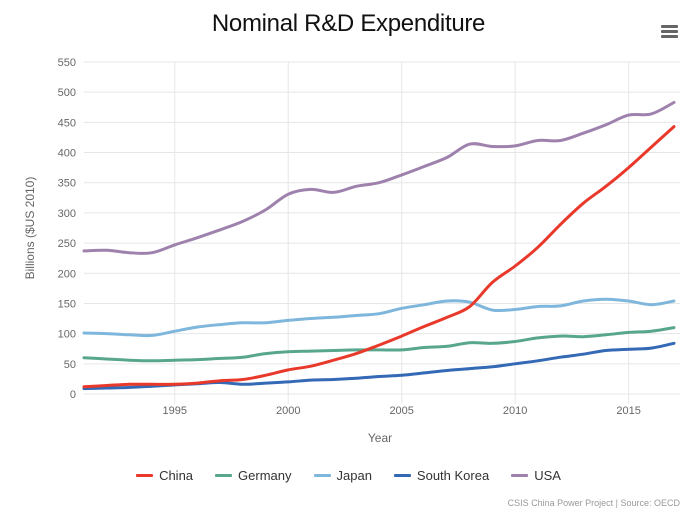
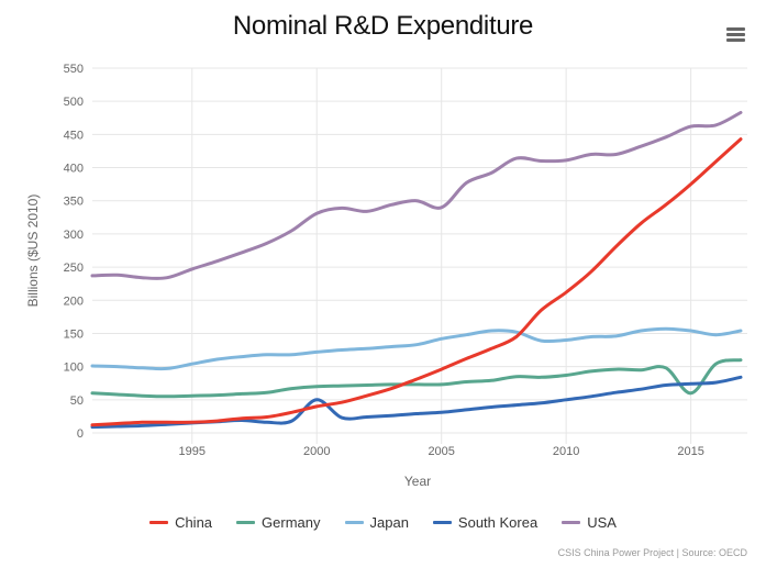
South Korea/2000: 20 -> 50
USA/2005: 360 -> 340
Germany/2015: 100 -> 60
